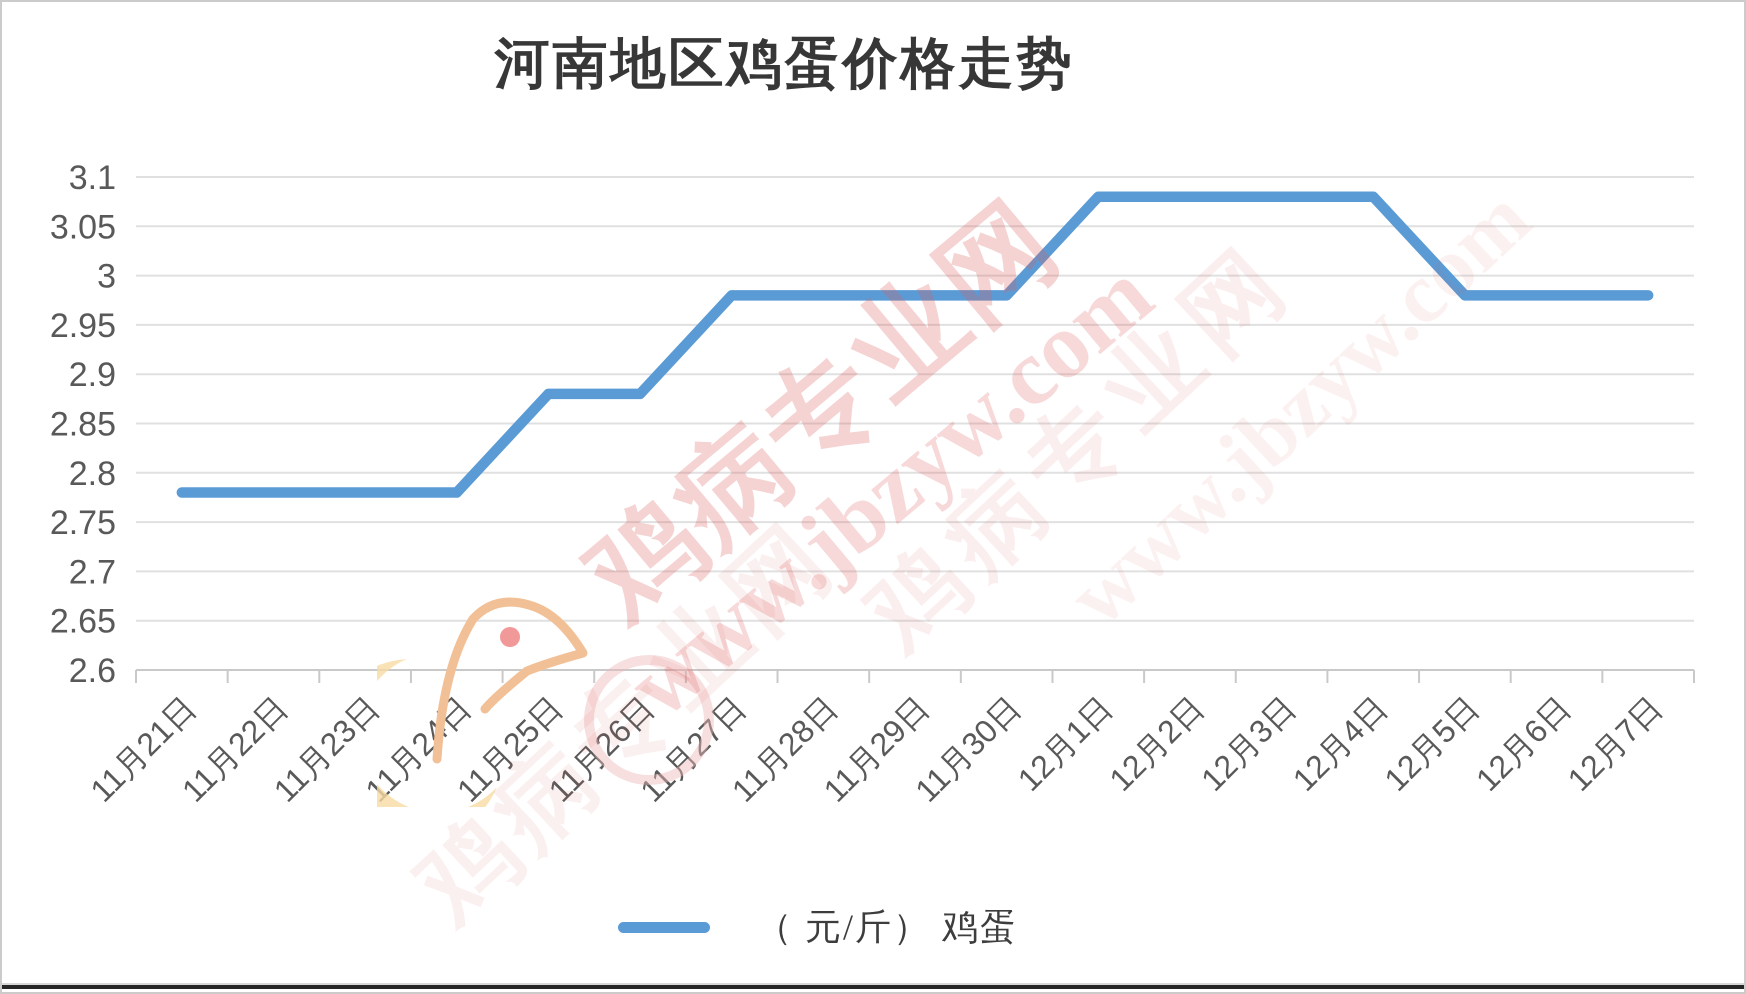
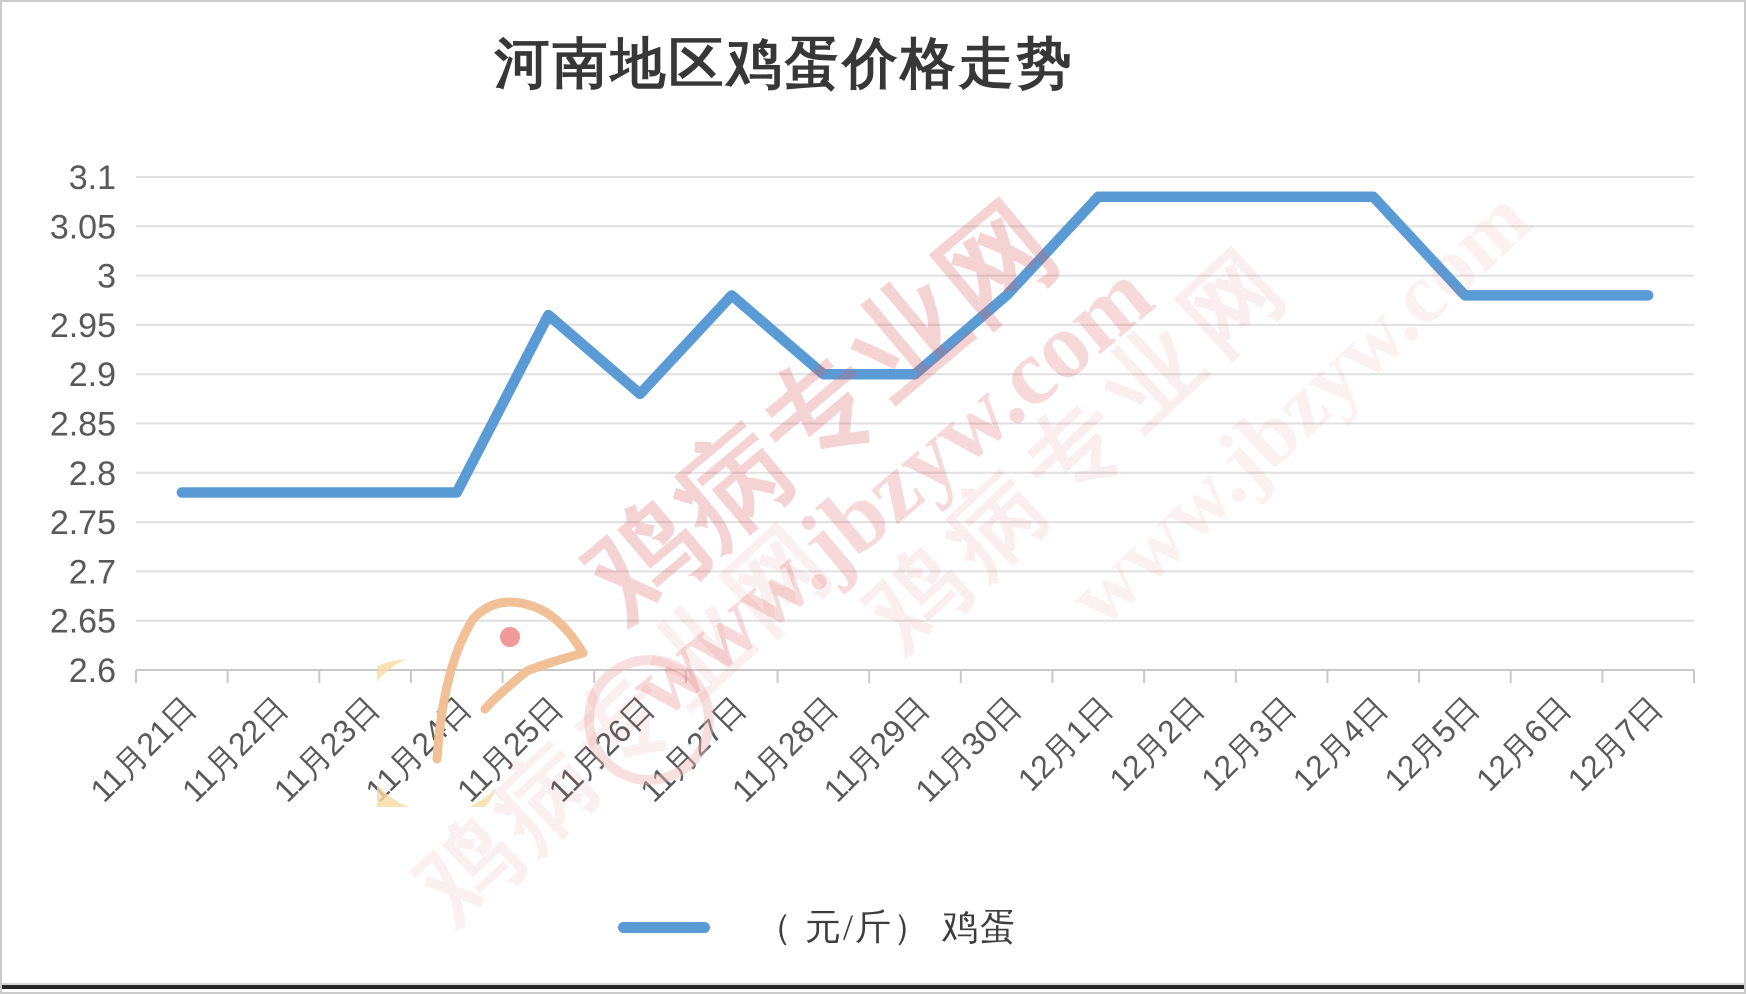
11月25日: 2.88 -> 2.96
11月28日: 2.98 -> 2.90
11月29日: 2.98 -> 2.90
